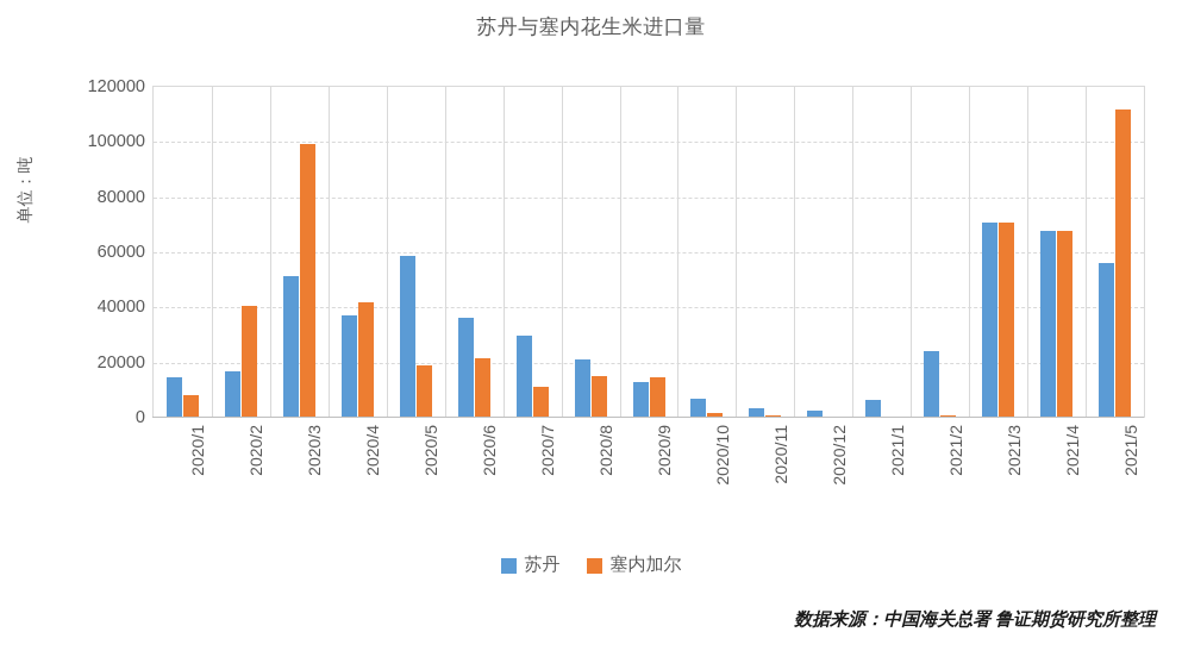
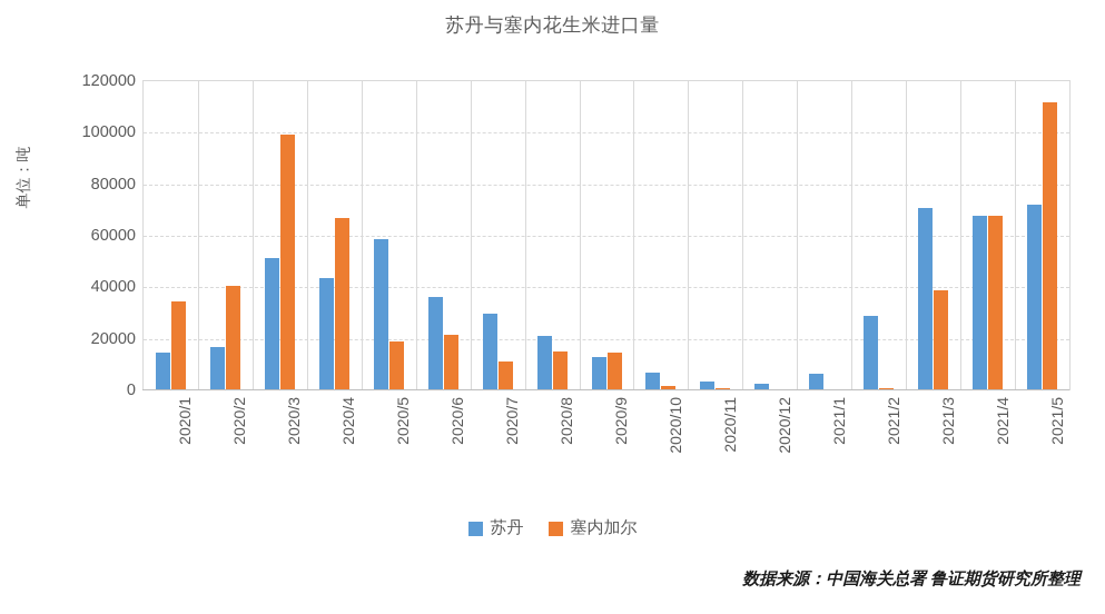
塞内加尔/2020/1: 8000 -> 34000
苏丹/2020/4: 37000 -> 44000
塞内加尔/2020/4: 42000 -> 67000
苏丹/2021/2: 24000 -> 29000
塞内加尔/2021/3: 71000 -> 39000
苏丹/2021/5: 56000 -> 72000
